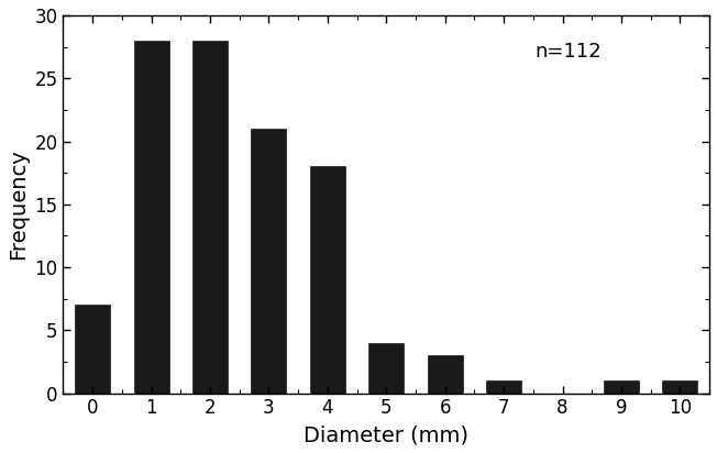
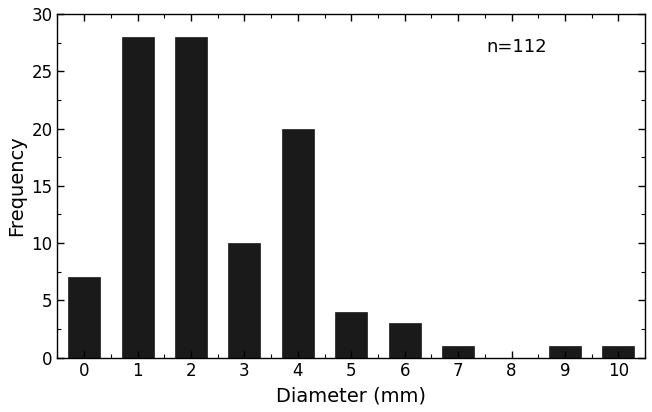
3: 21 -> 10
4: 18 -> 20
